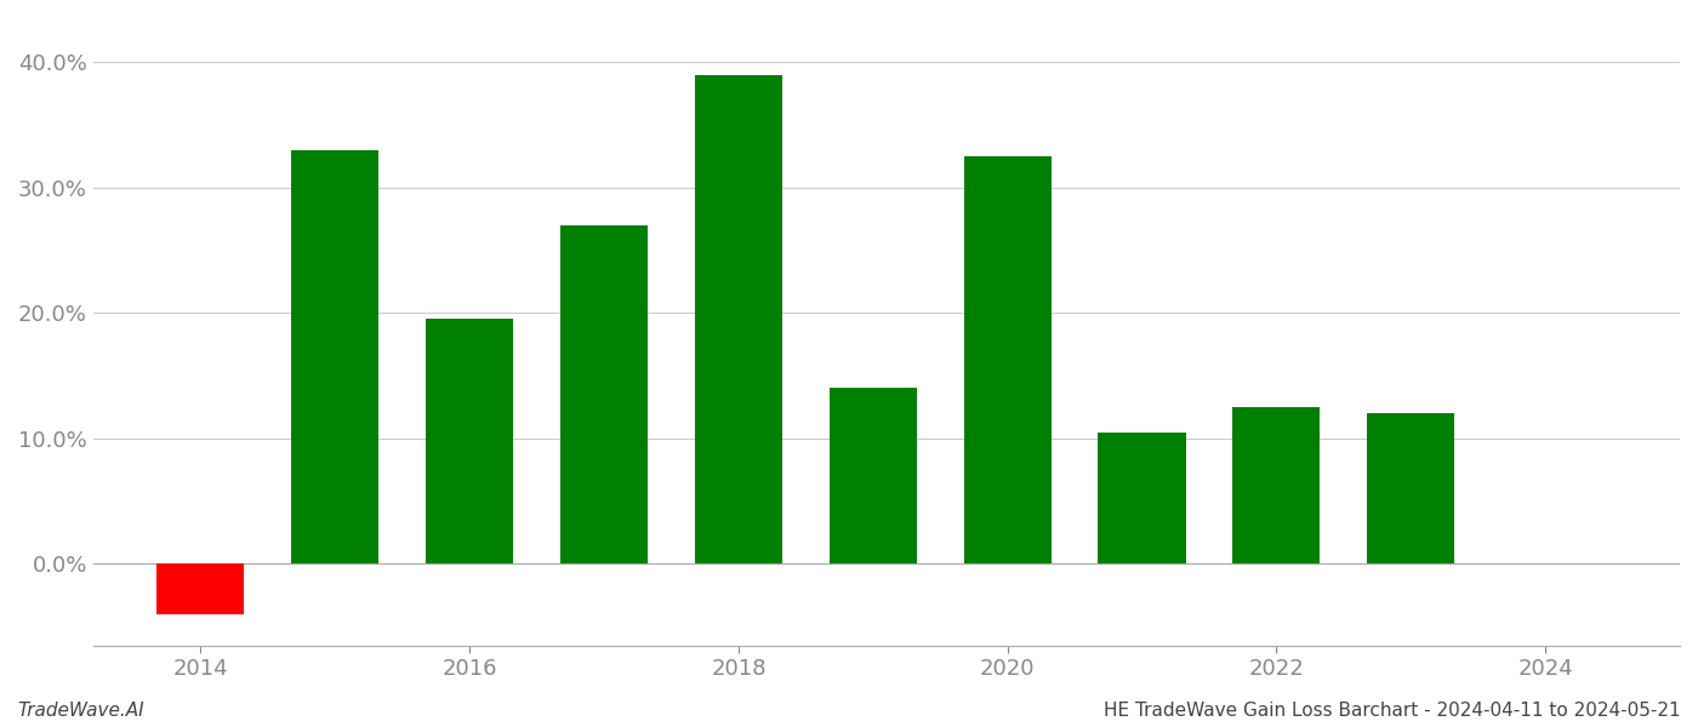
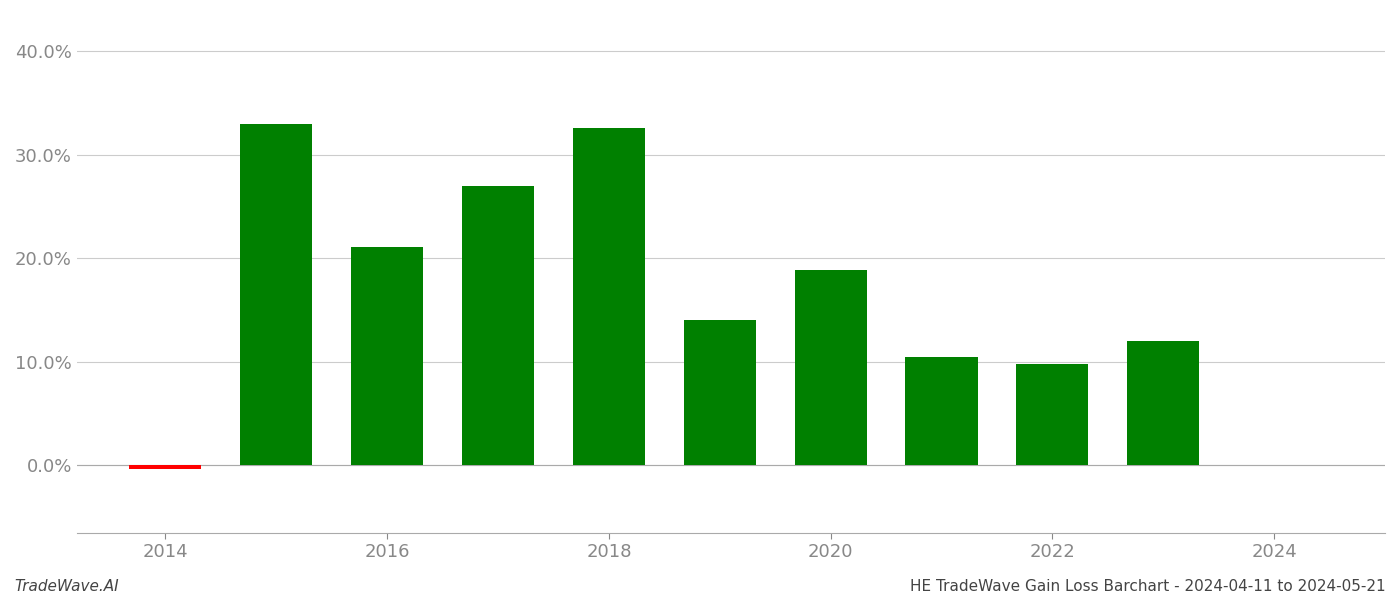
2014: -4.0% -> -0.4%
2016: 19.5% -> 21.1%
2018: 39.0% -> 32.6%
2020: 32.5% -> 18.9%
2022: 12.5% -> 9.8%
